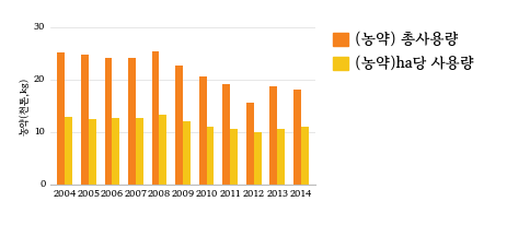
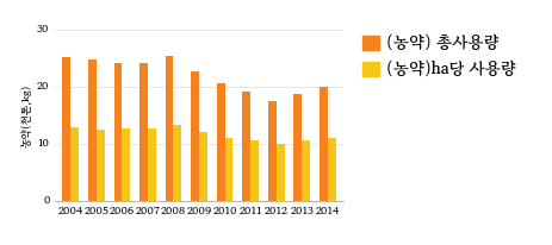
(농약) 총사용량/2012: 15.5 -> 17.5
(농약) 총사용량/2014: 18.0 -> 20.0
